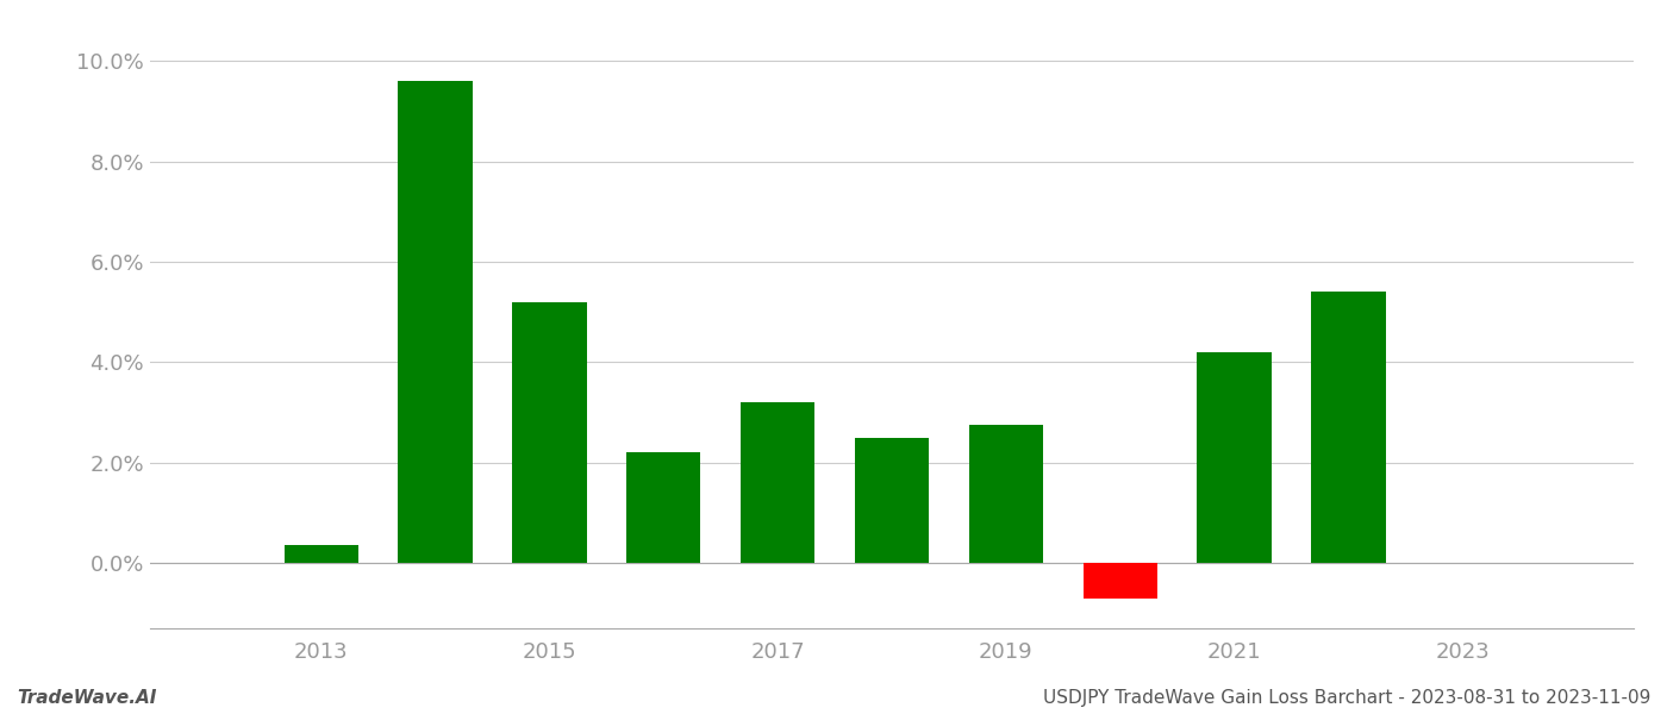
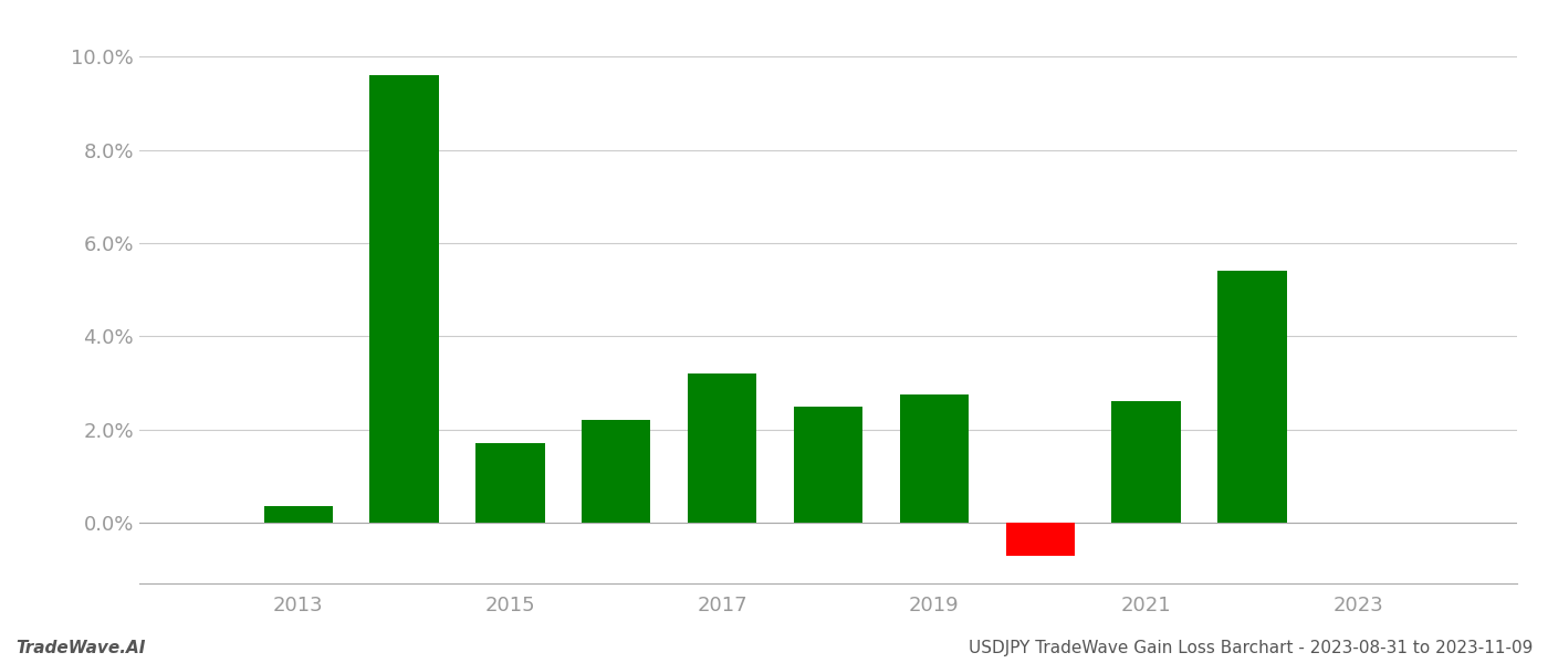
2015: 5.20% -> 1.70%
2021: 4.20% -> 2.60%
